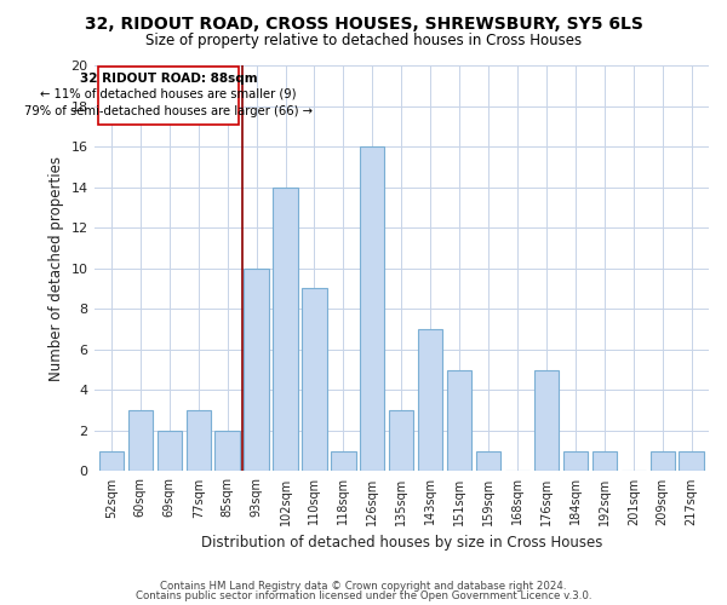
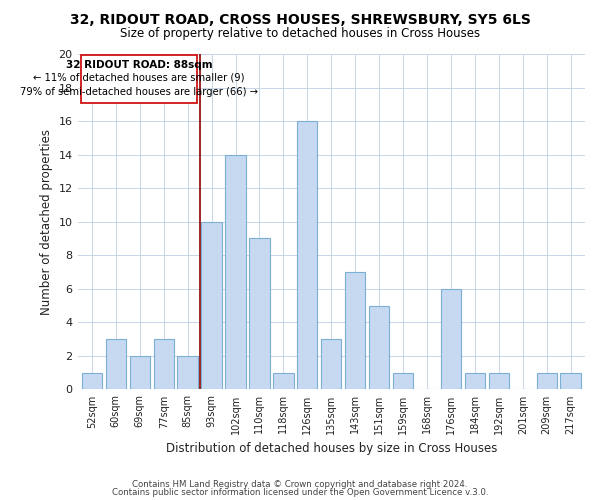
176sqm: 5 -> 6
